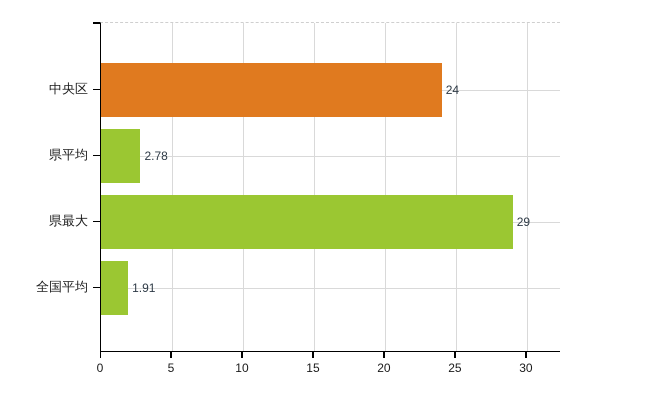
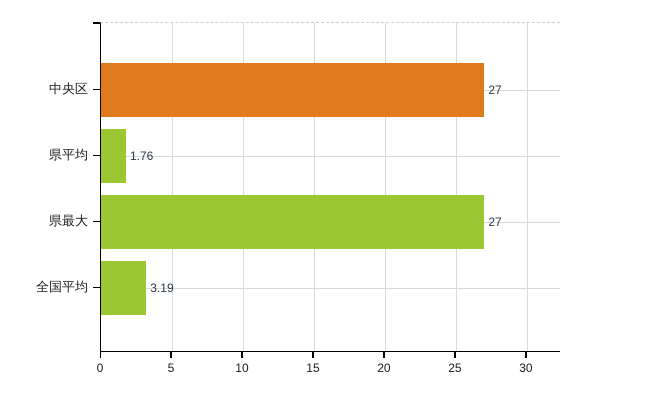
中央区: 24 -> 27
県平均: 2.78 -> 1.76
県最大: 29 -> 27
全国平均: 1.91 -> 3.19
